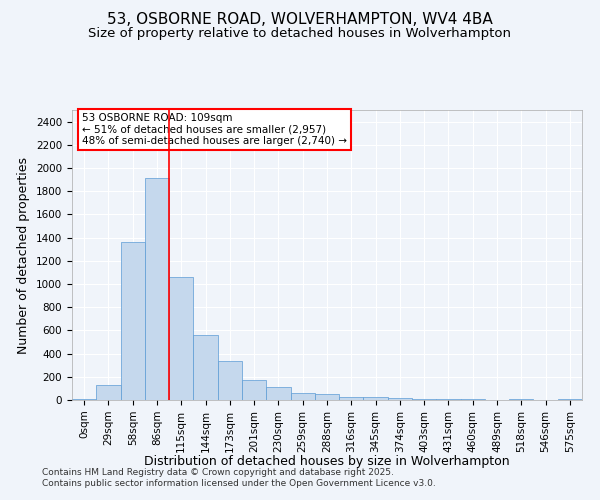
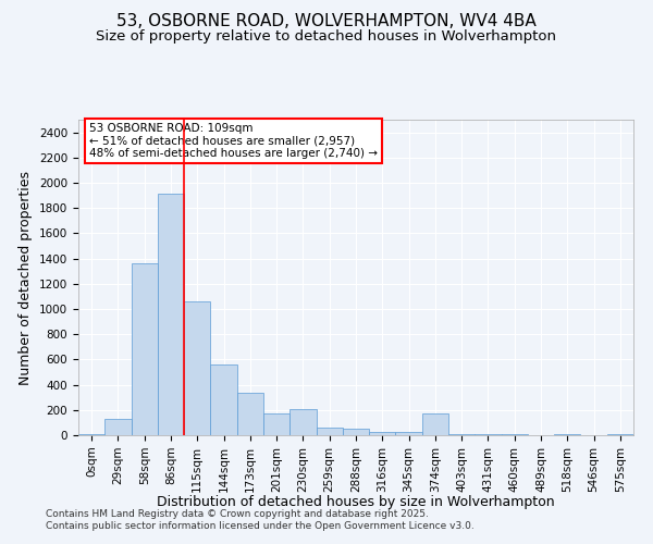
230sqm: 110 -> 210
374sqm: 20 -> 170
